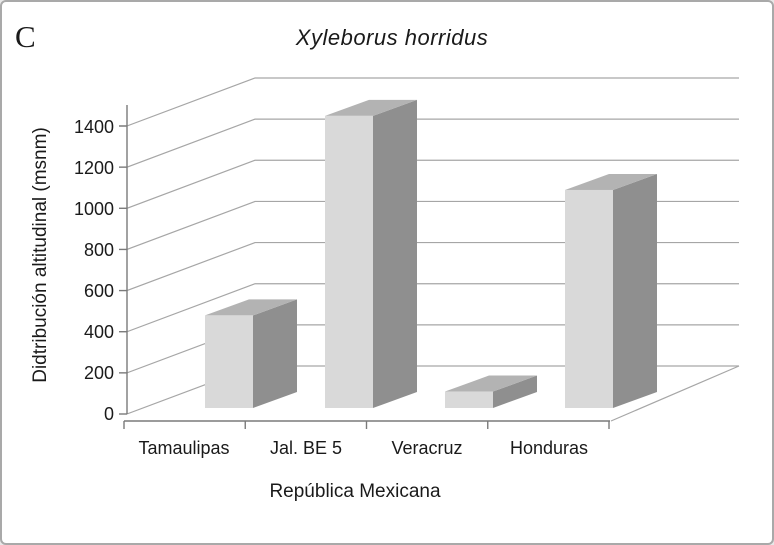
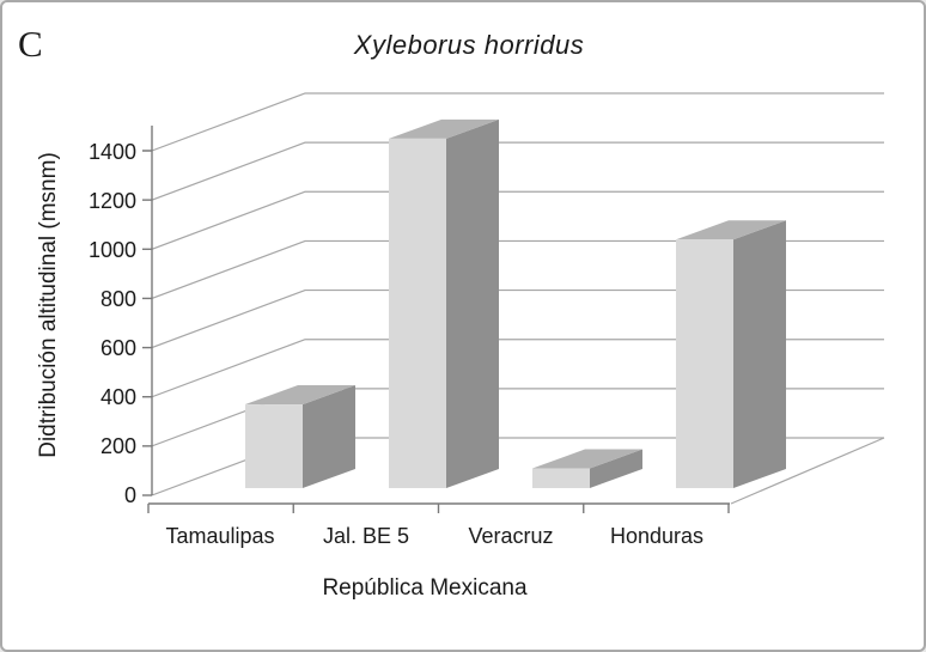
Tamaulipas: 450 -> 340
Honduras: 1060 -> 1010
